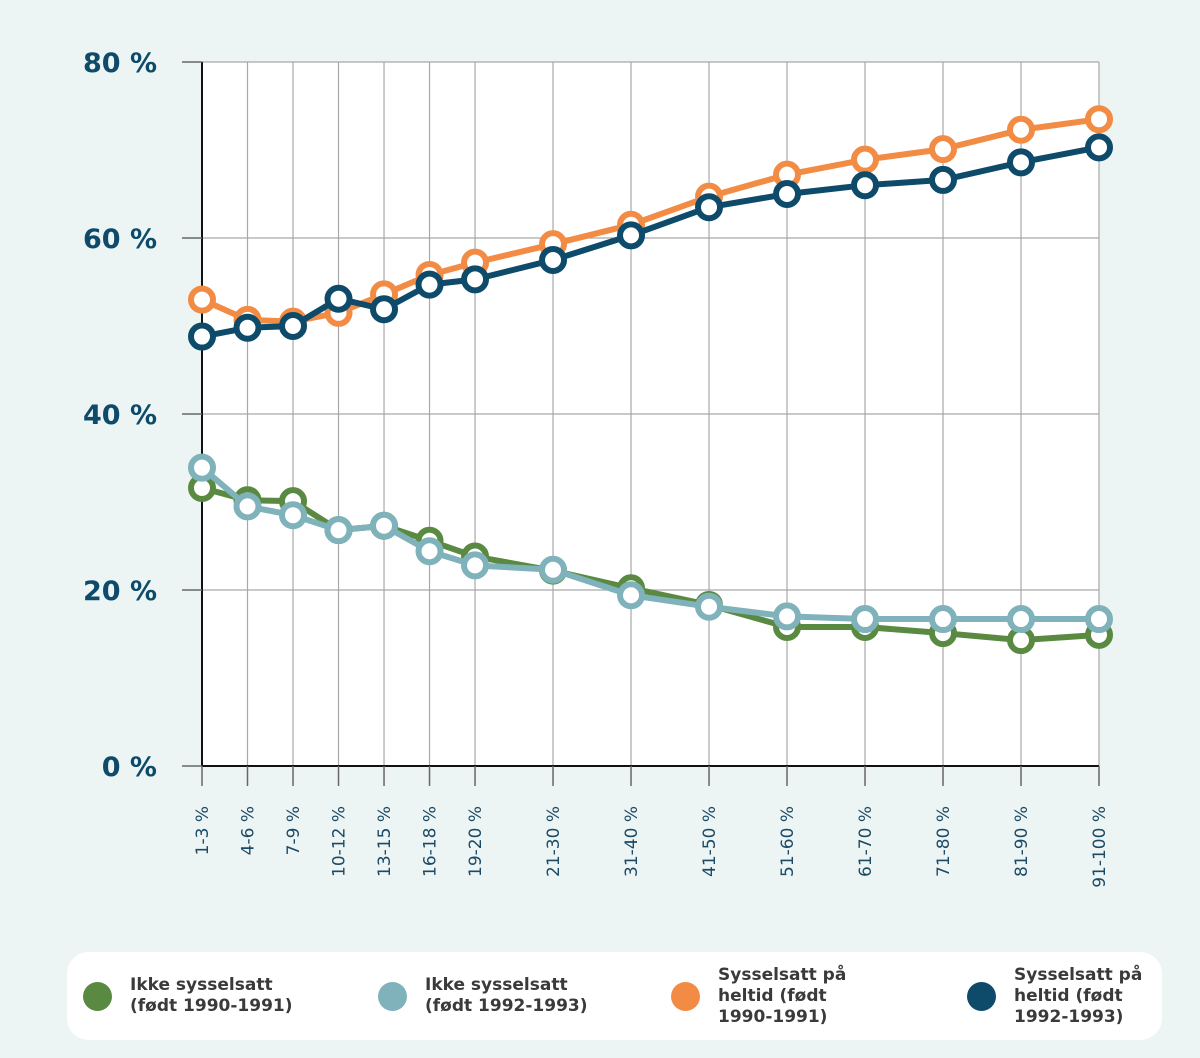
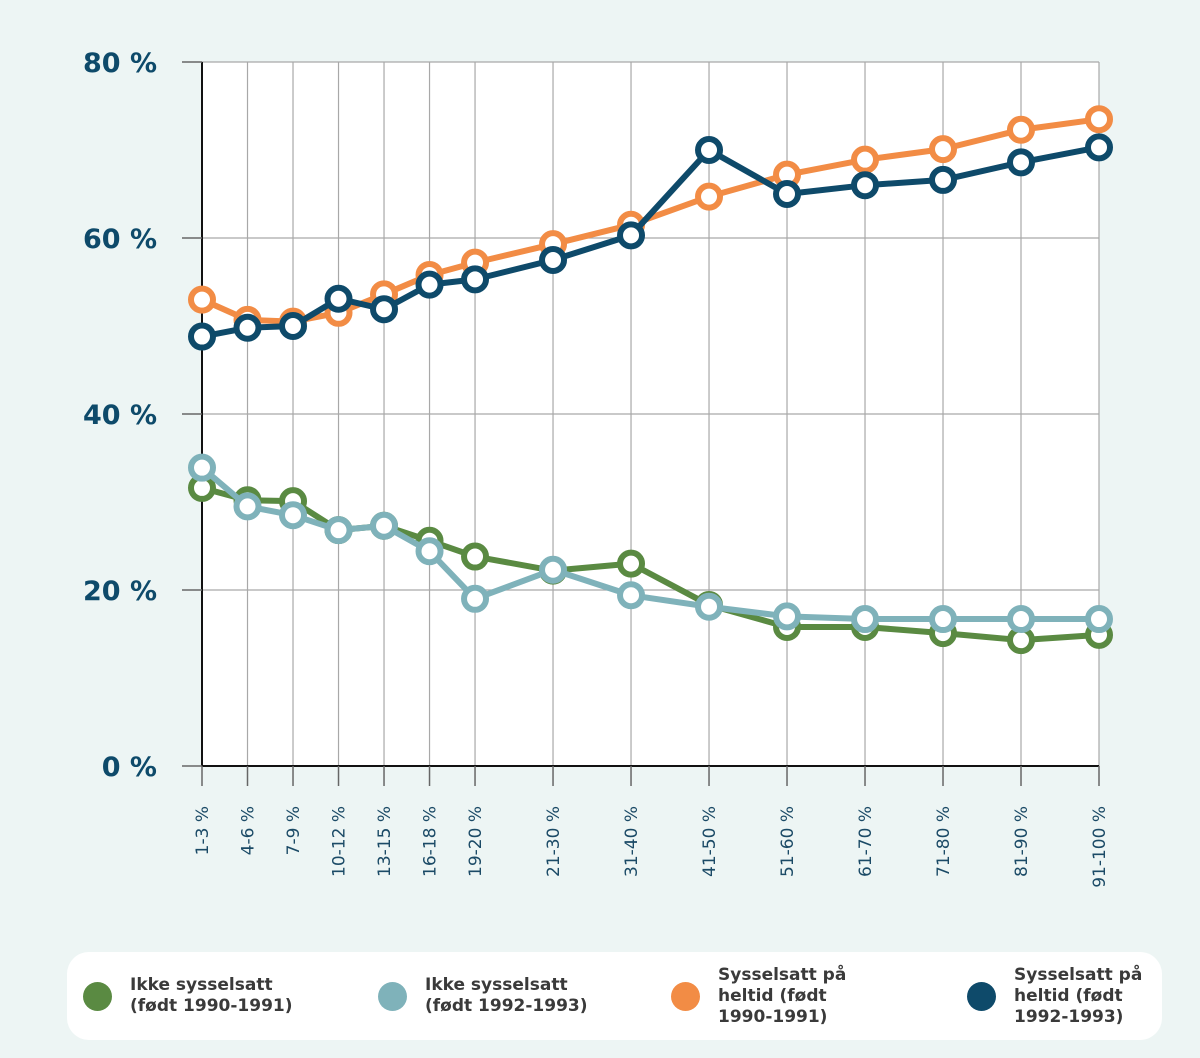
Ikke sysselsatt (født 1992-1993)/19-20 %: 23% -> 19%
Ikke sysselsatt (født 1990-1991)/31-40 %: 20% -> 23%
Sysselsatt på heltid (født 1992-1993)/41-50 %: 64% -> 70%
